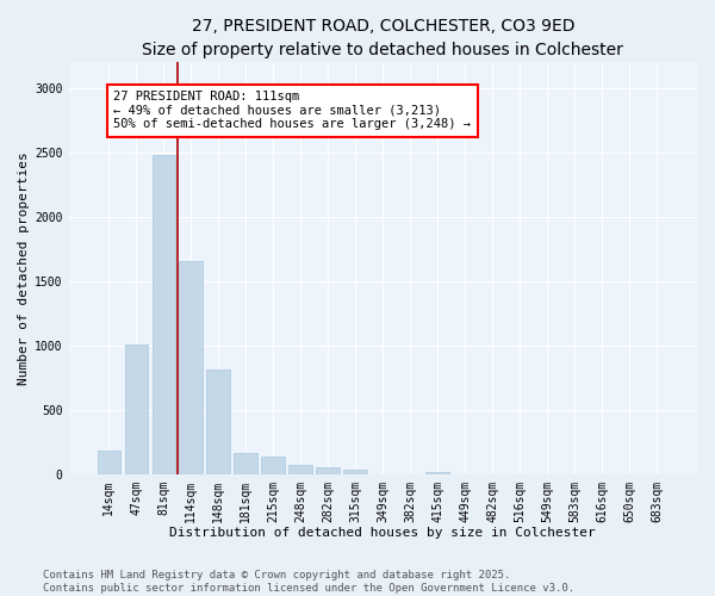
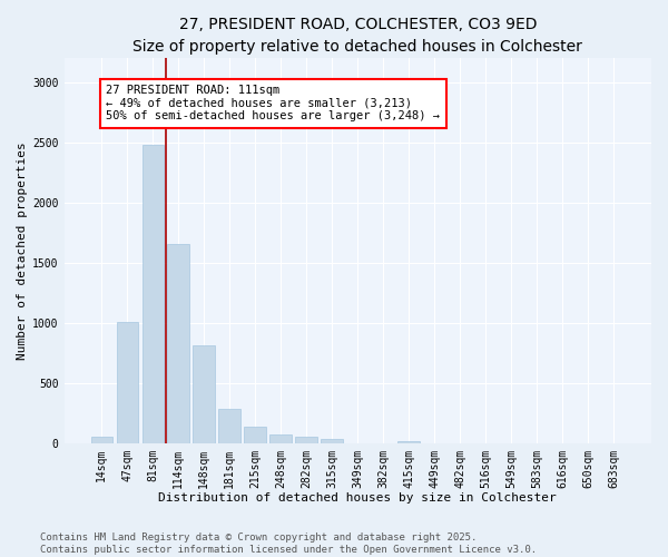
14sqm: 190 -> 60
181sqm: 170 -> 290
